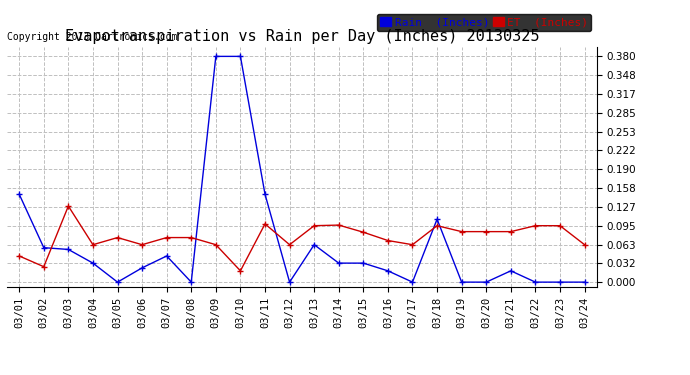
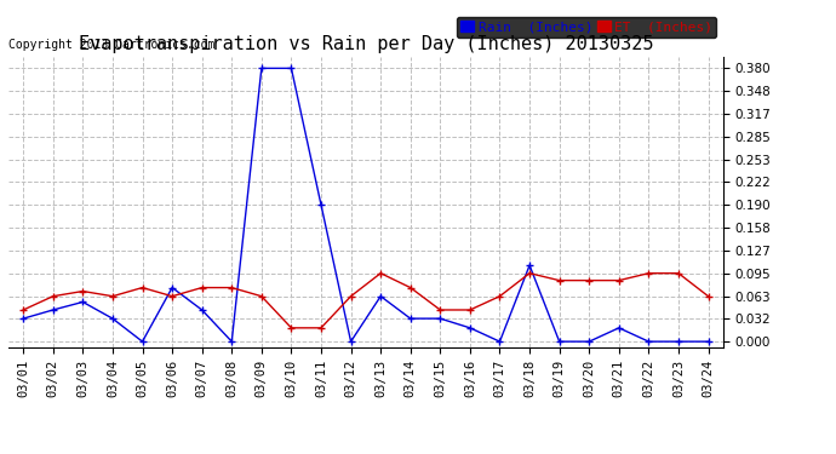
Rain (Inches)/03/01: 0.148 -> 0.032
Rain (Inches)/03/02: 0.058 -> 0.044
ET (Inches)/03/02: 0.026 -> 0.063
ET (Inches)/03/03: 0.128 -> 0.070
Rain (Inches)/03/06: 0.024 -> 0.075
Rain (Inches)/03/11: 0.148 -> 0.190
ET (Inches)/03/11: 0.098 -> 0.019
ET (Inches)/03/14: 0.096 -> 0.075
ET (Inches)/03/15: 0.084 -> 0.044
ET (Inches)/03/16: 0.070 -> 0.044
